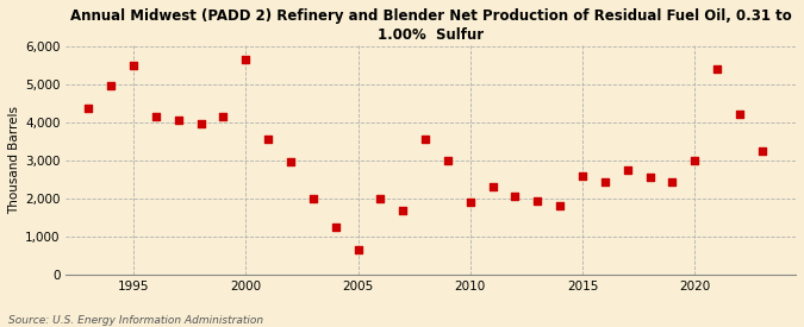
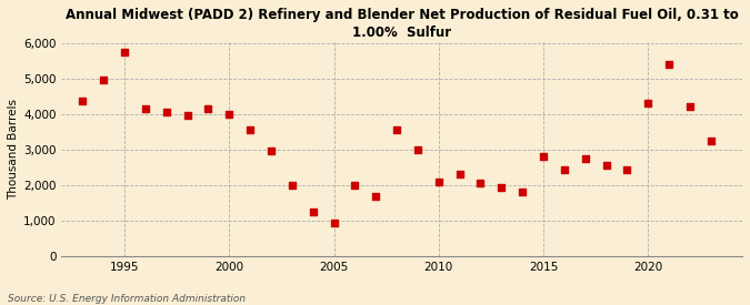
1995: 5,500 -> 5,750
2000: 5,650 -> 4,000
2005: 650 -> 950
2010: 1,900 -> 2,100
2015: 2,600 -> 2,800
2020: 3,000 -> 4,300
